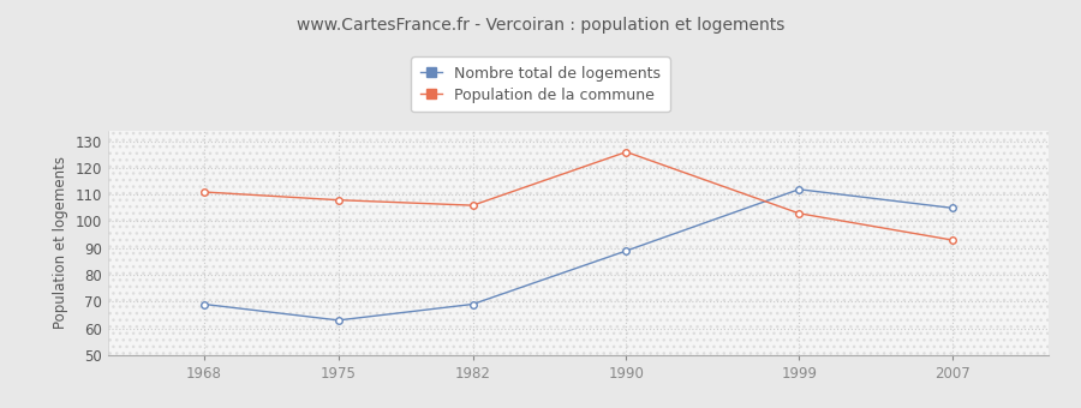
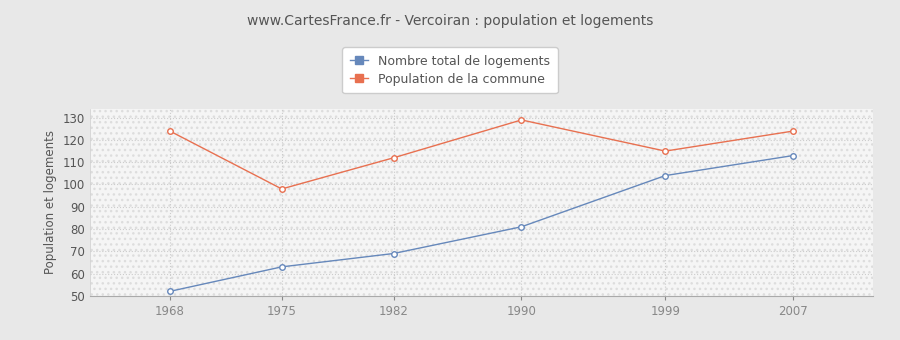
Nombre total de logements/1968: 69 -> 52
Population de la commune/1968: 111 -> 124
Population de la commune/1975: 108 -> 98
Population de la commune/1982: 106 -> 112
Nombre total de logements/1990: 89 -> 81
Population de la commune/1990: 126 -> 129
Nombre total de logements/1999: 112 -> 104
Population de la commune/1999: 103 -> 115
Nombre total de logements/2007: 105 -> 113
Population de la commune/2007: 93 -> 124
